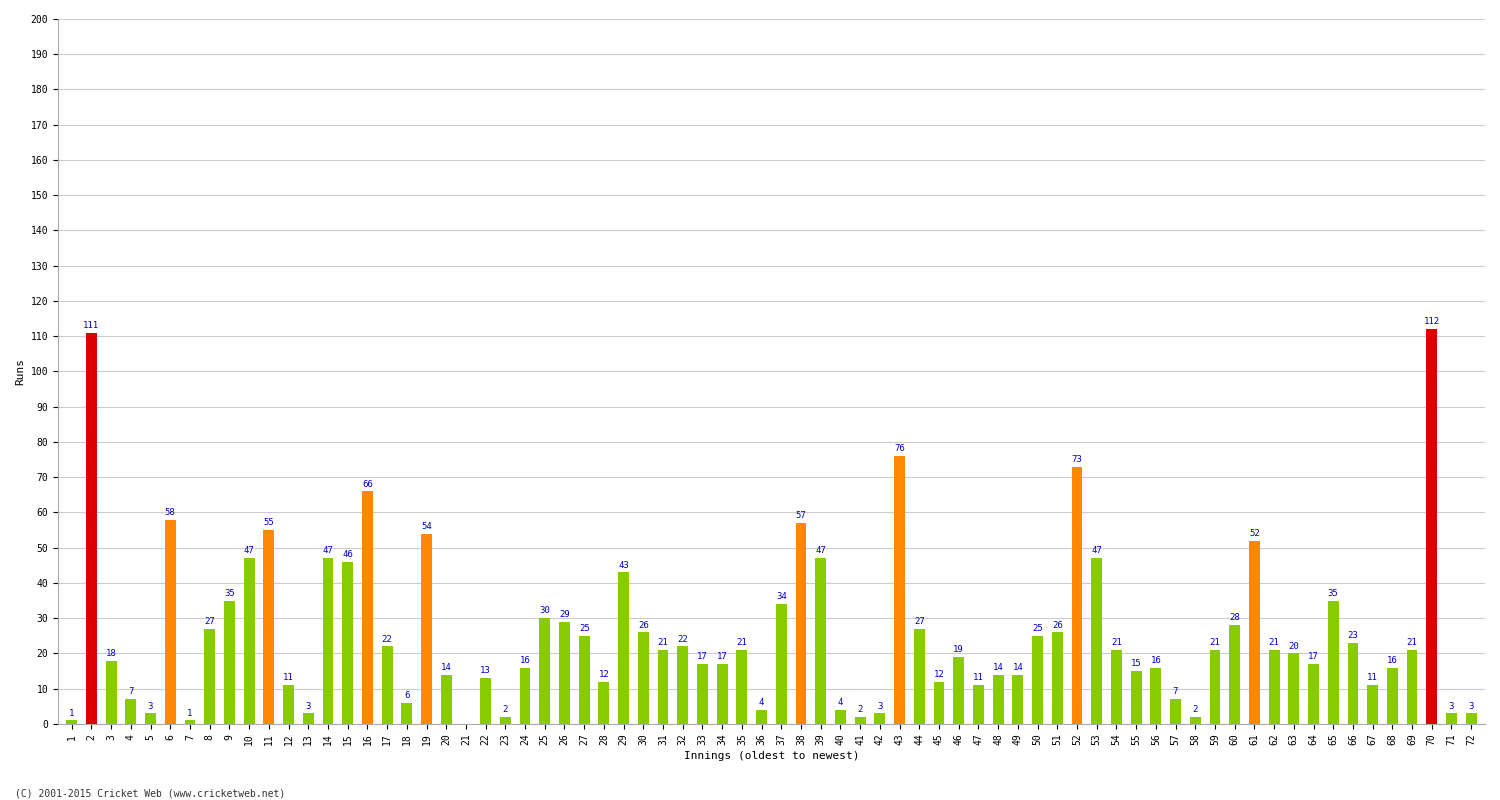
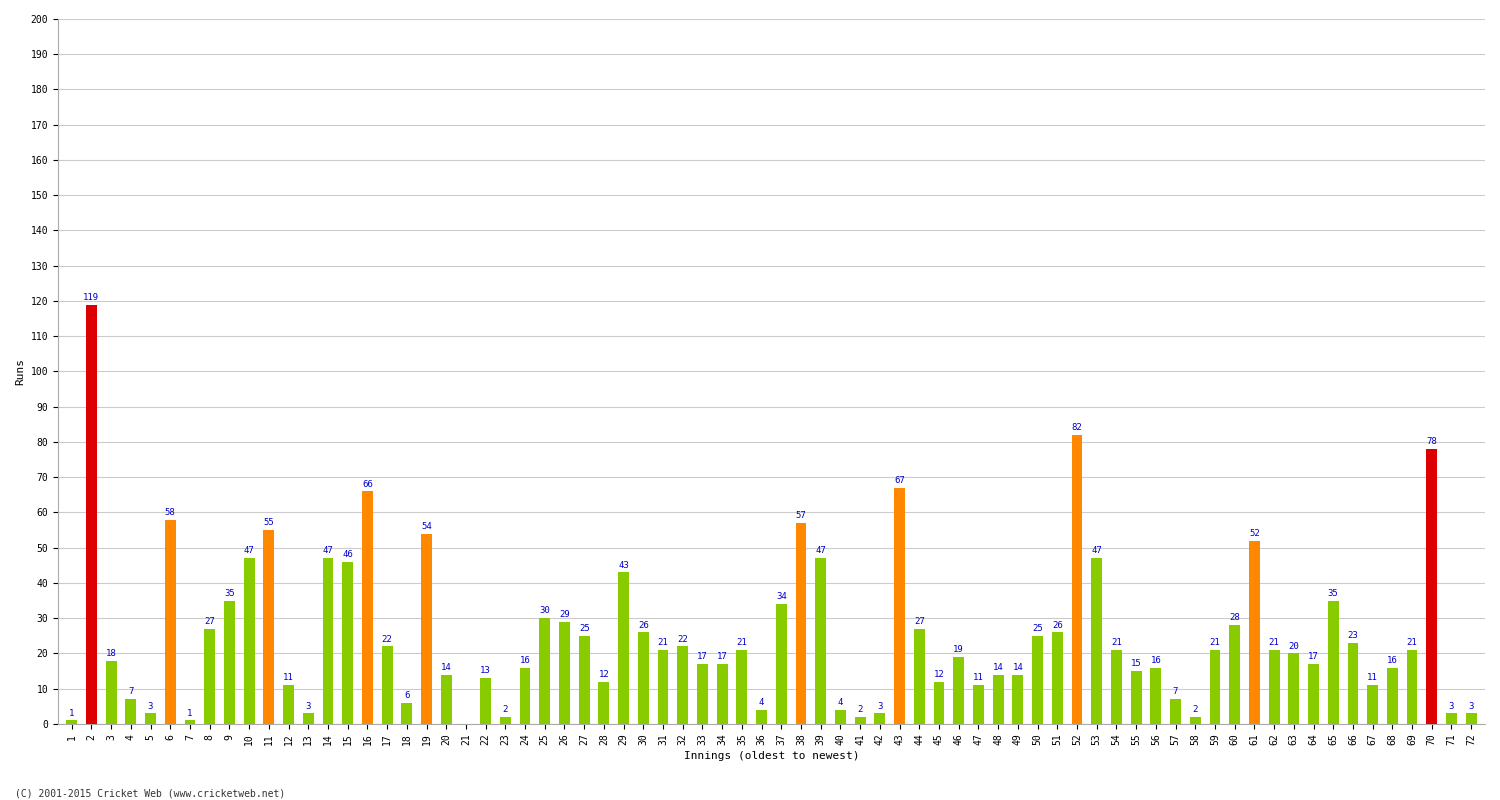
2: 111 -> 119
43: 76 -> 67
52: 73 -> 82
70: 112 -> 78
